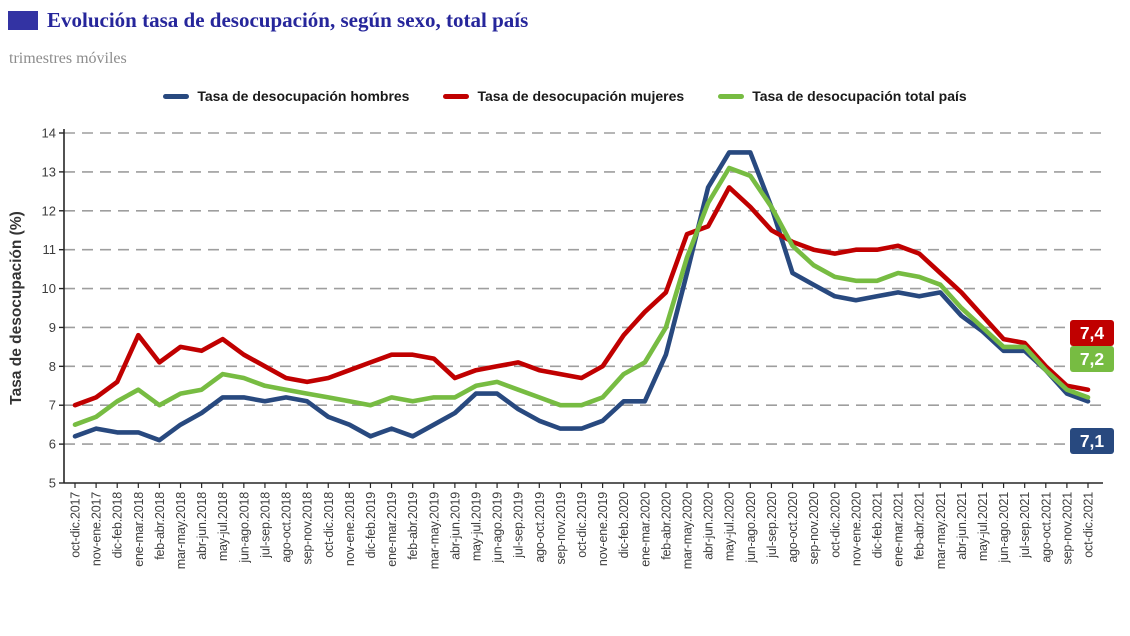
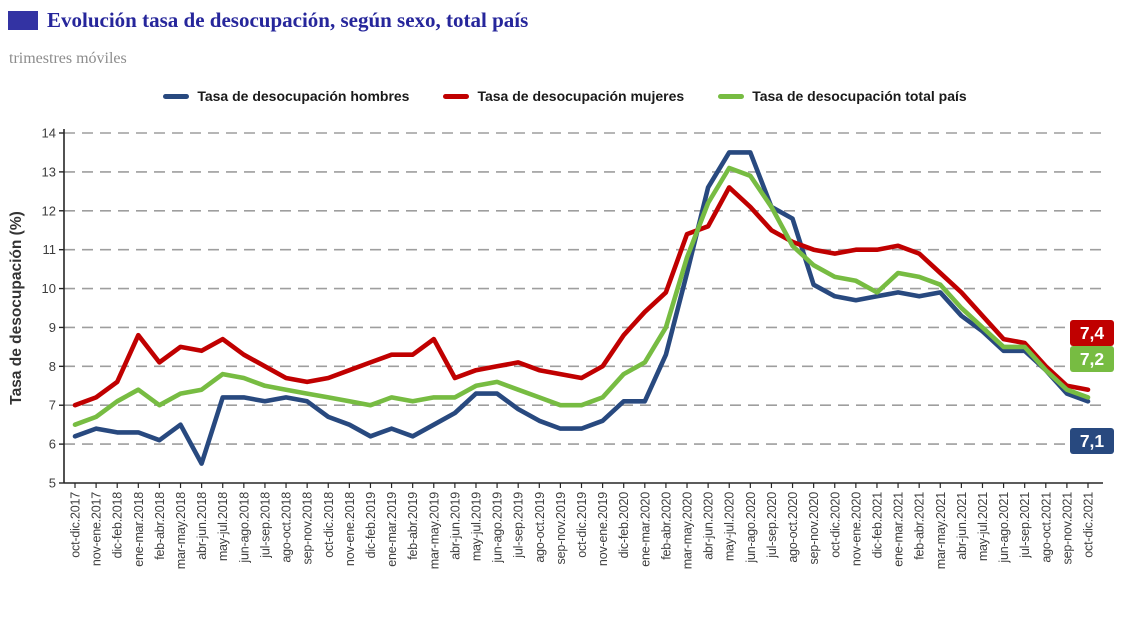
Tasa de desocupación hombres/abr-jun.2018: 6.8 -> 5.5
Tasa de desocupación mujeres/mar-may.2019: 8.2 -> 8.7
Tasa de desocupación hombres/ago-oct.2020: 10.4 -> 11.8
Tasa de desocupación total país/dic-feb.2021: 10.2 -> 9.9
